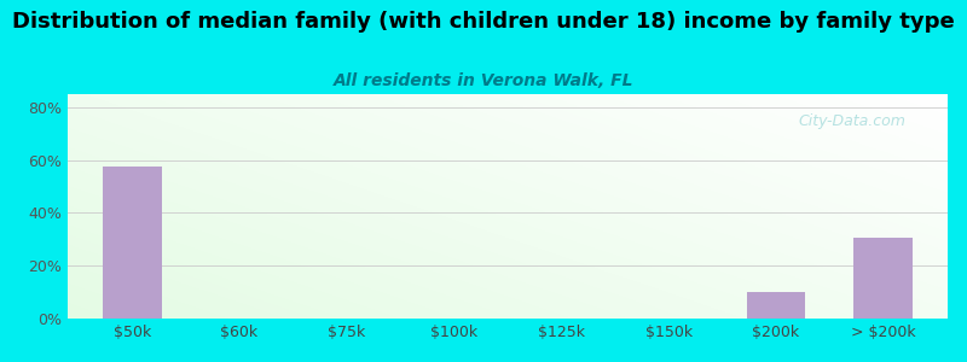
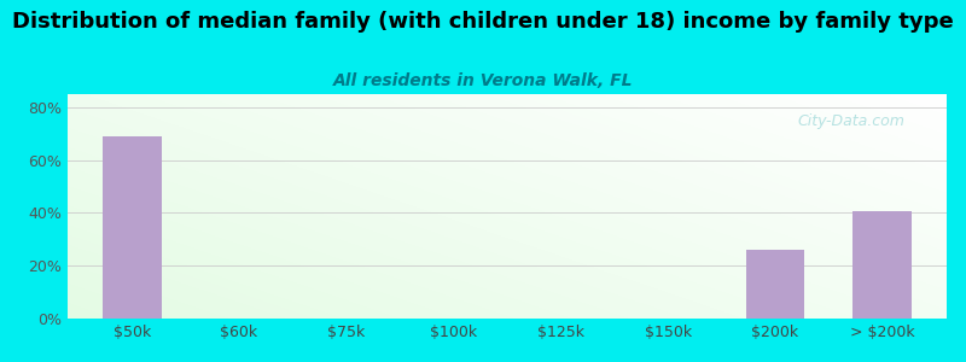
$50k: 57.5% -> 69.0%
$200k: 10.0% -> 26.0%
> $200k: 30.5% -> 40.5%
